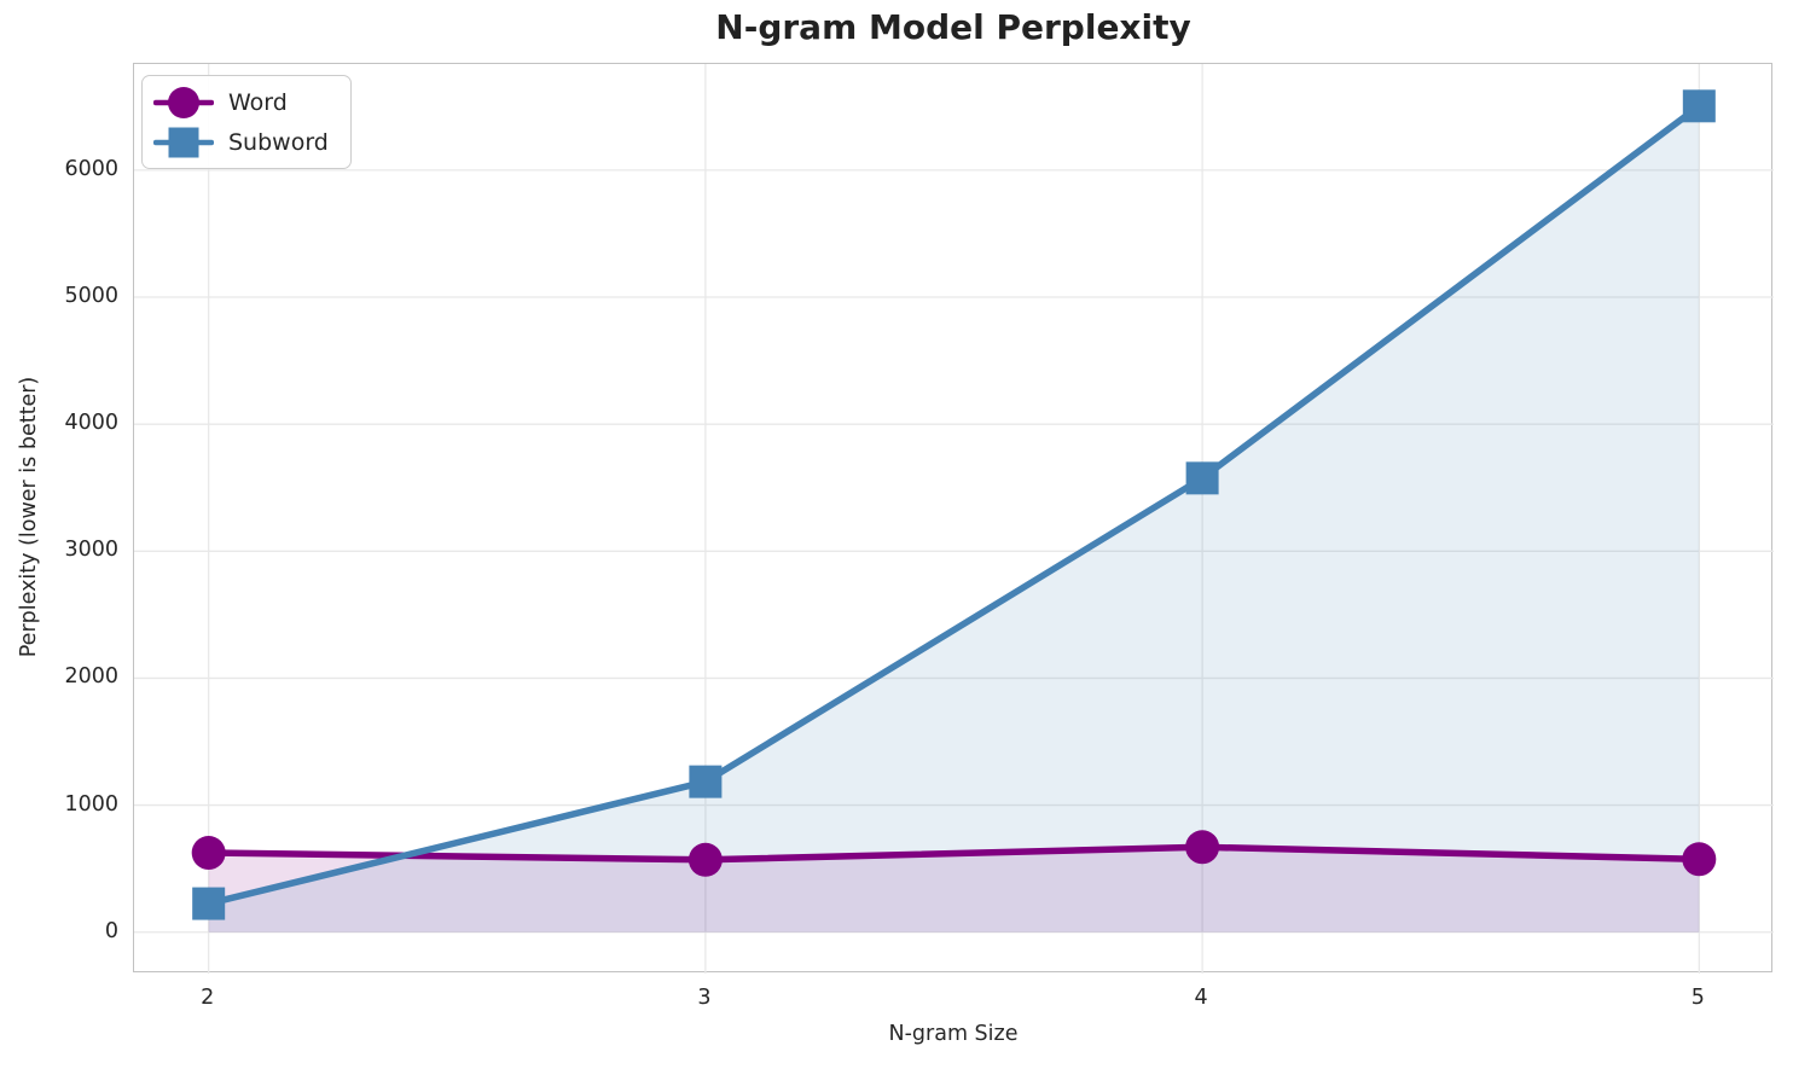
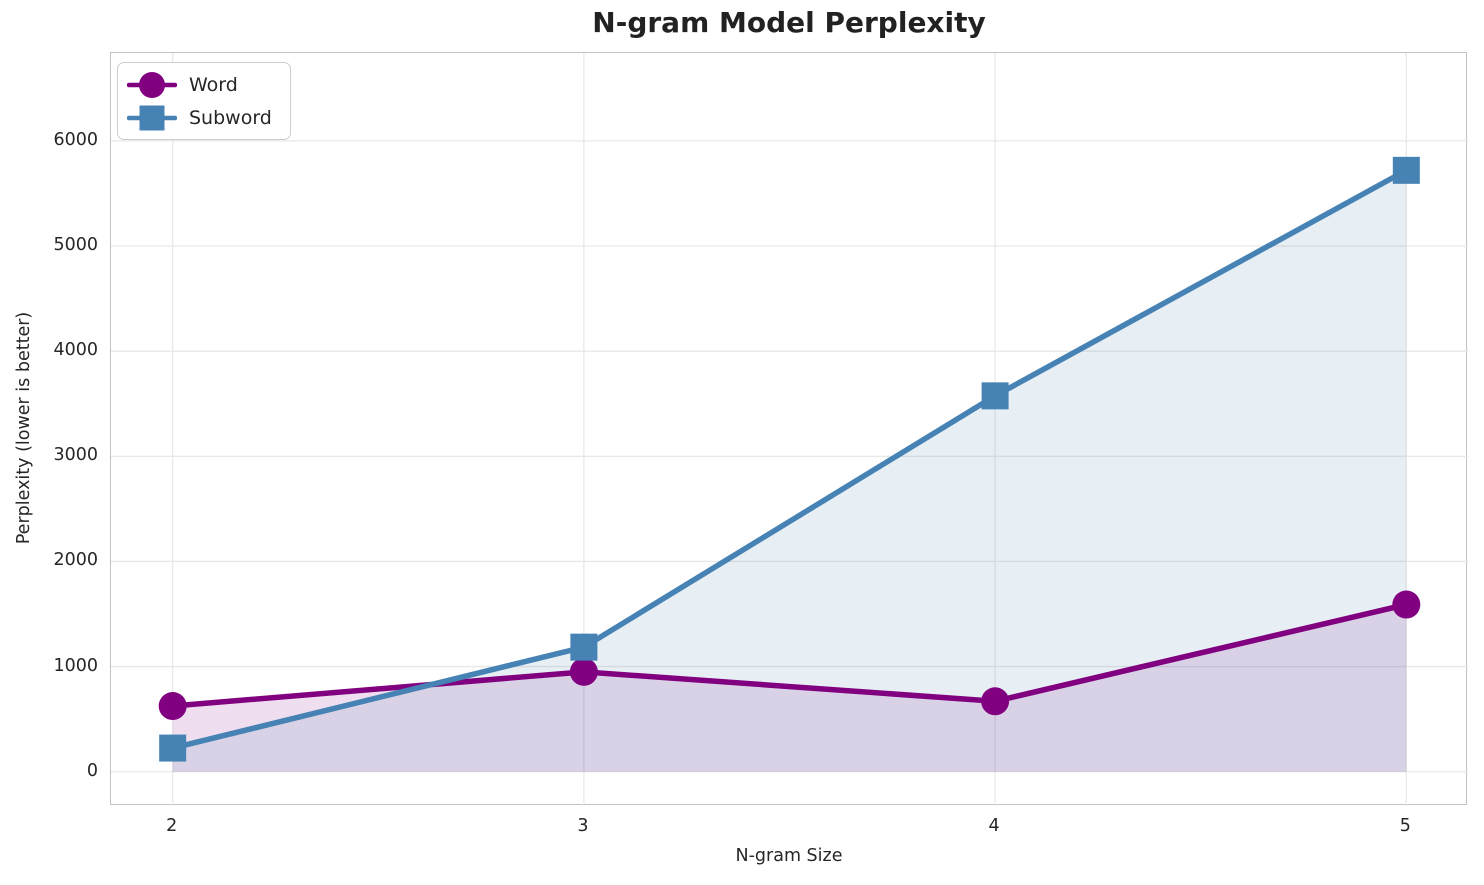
Word/3: 570 -> 950
Word/5: 580 -> 1590
Subword/5: 6500 -> 5720
